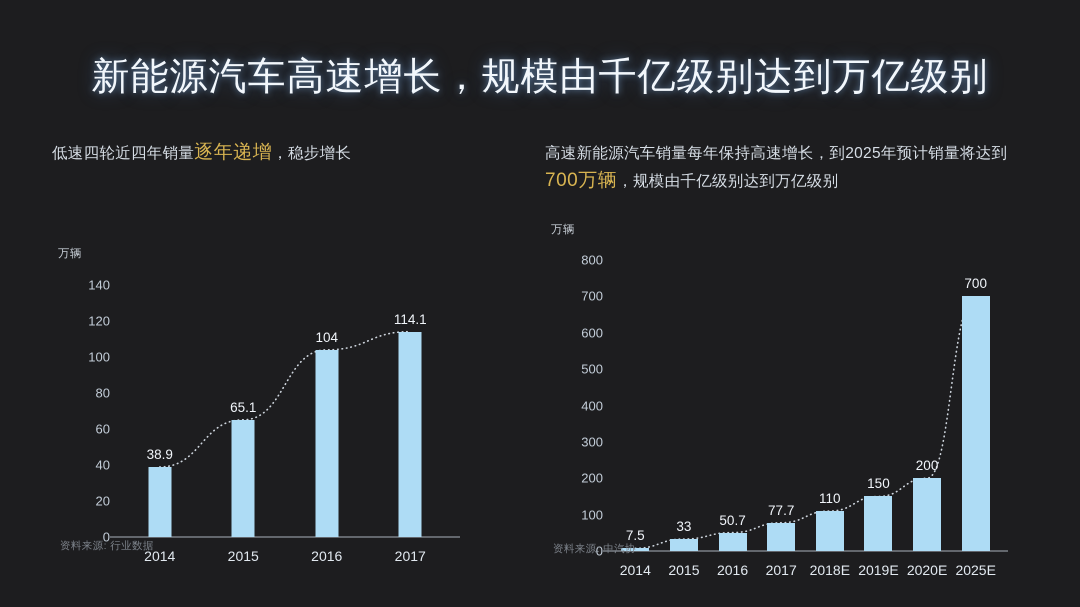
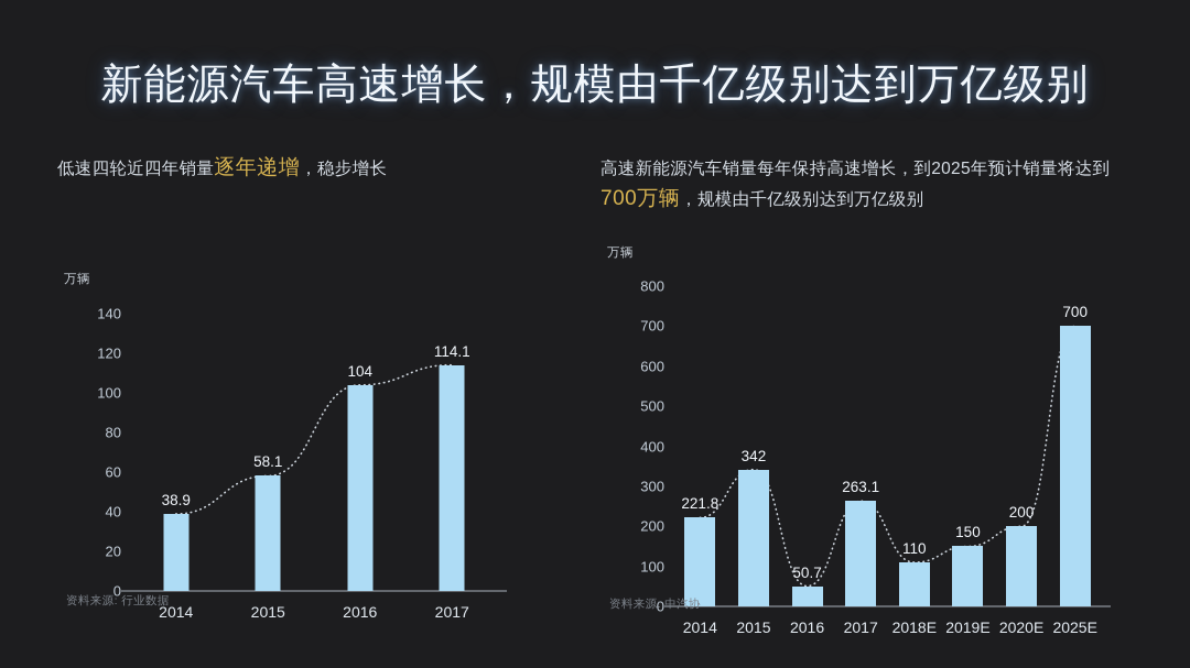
低速四轮近四年销量逐年递增，稳步增长/2015: 65.1 -> 58.1
高速新能源汽车销量每年保持高速增长，到2025年预计销量将达到700万辆/2014: 7.5 -> 221.8
高速新能源汽车销量每年保持高速增长，到2025年预计销量将达到700万辆/2015: 33 -> 342
高速新能源汽车销量每年保持高速增长，到2025年预计销量将达到700万辆/2017: 77.7 -> 263.1
